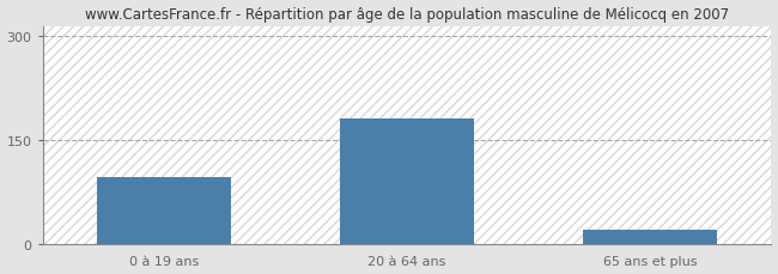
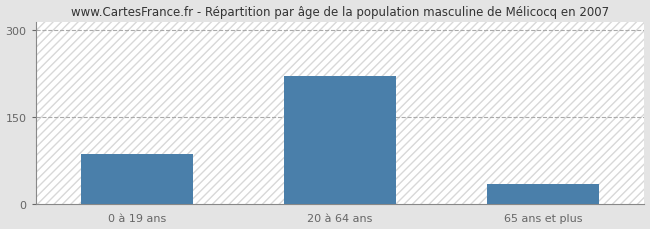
0 à 19 ans: 97 -> 86
20 à 64 ans: 181 -> 220
65 ans et plus: 20 -> 34
